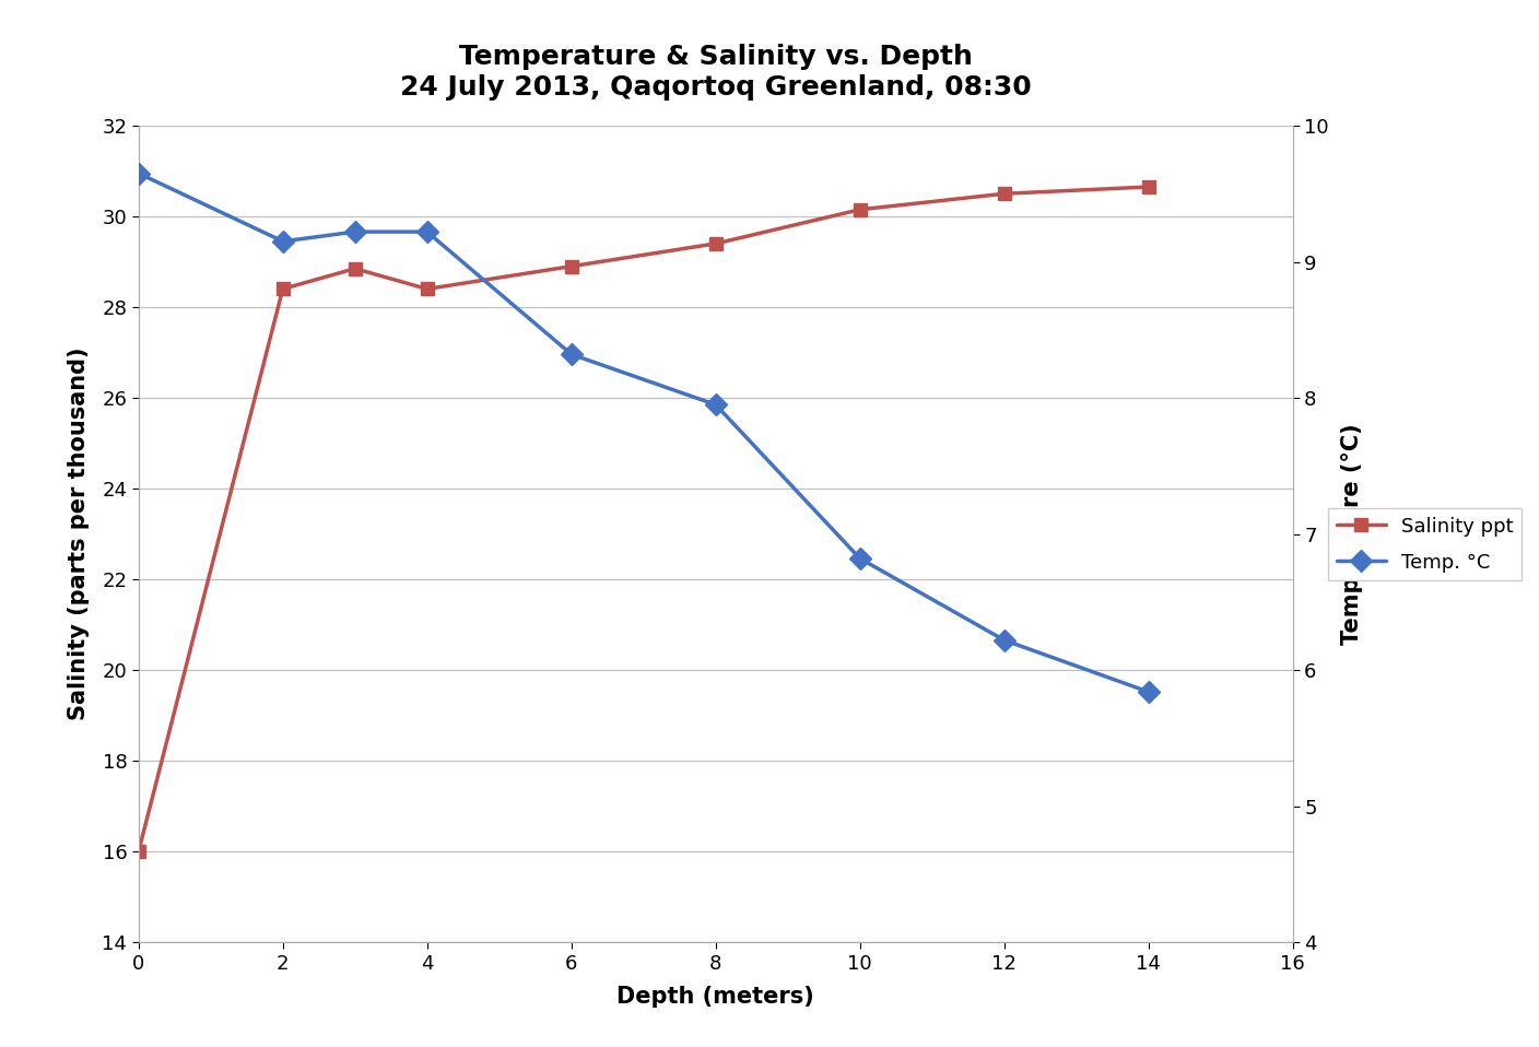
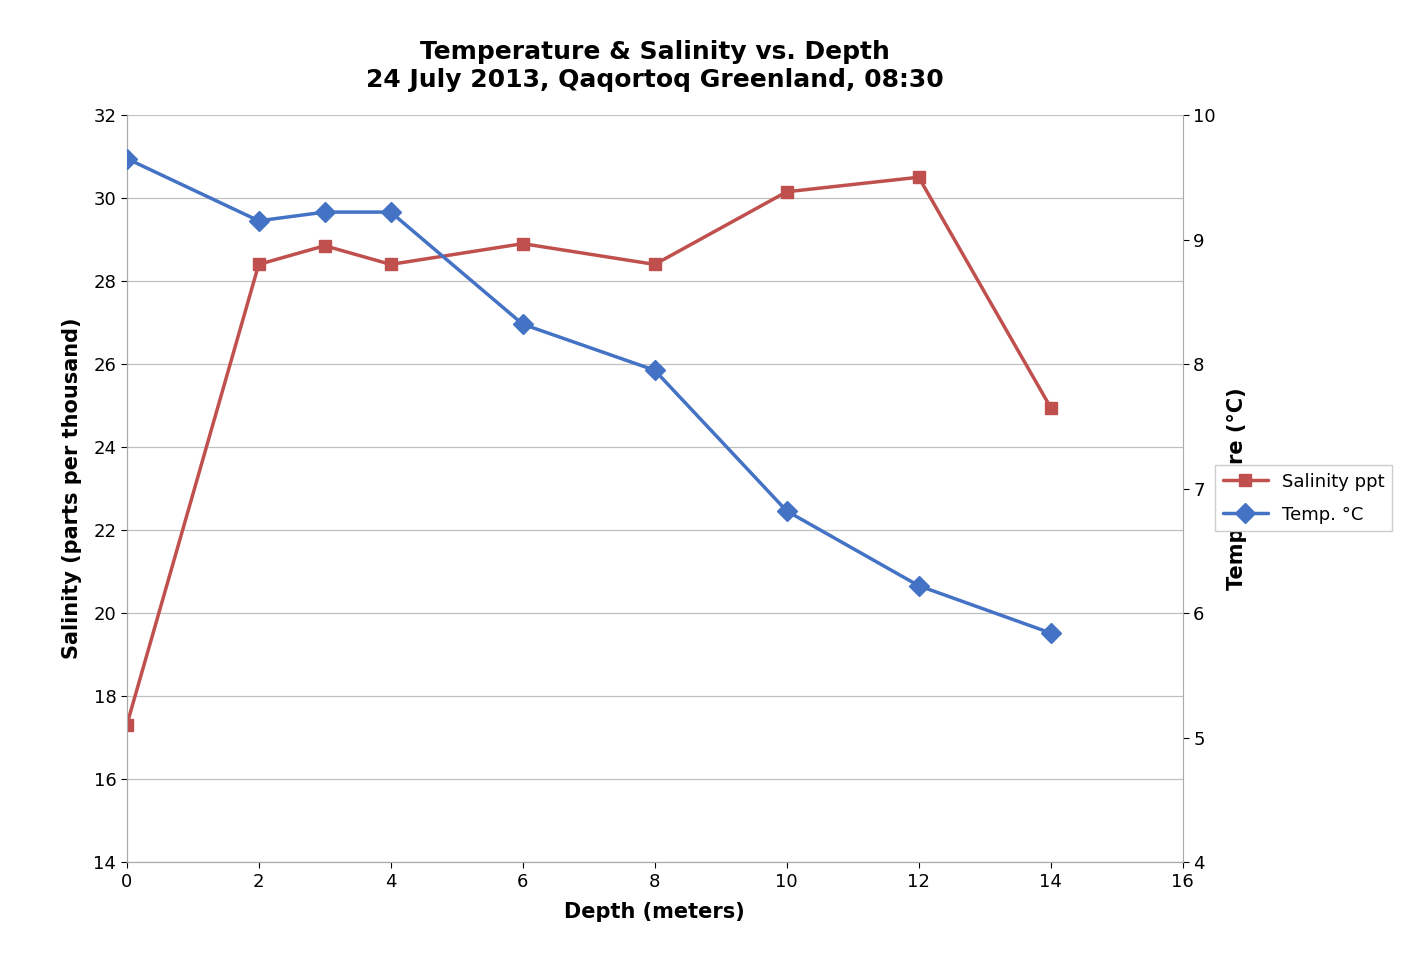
Salinity ppt/0: 16.00 -> 17.30
Salinity ppt/8: 29.40 -> 28.40
Salinity ppt/14: 30.65 -> 24.95
